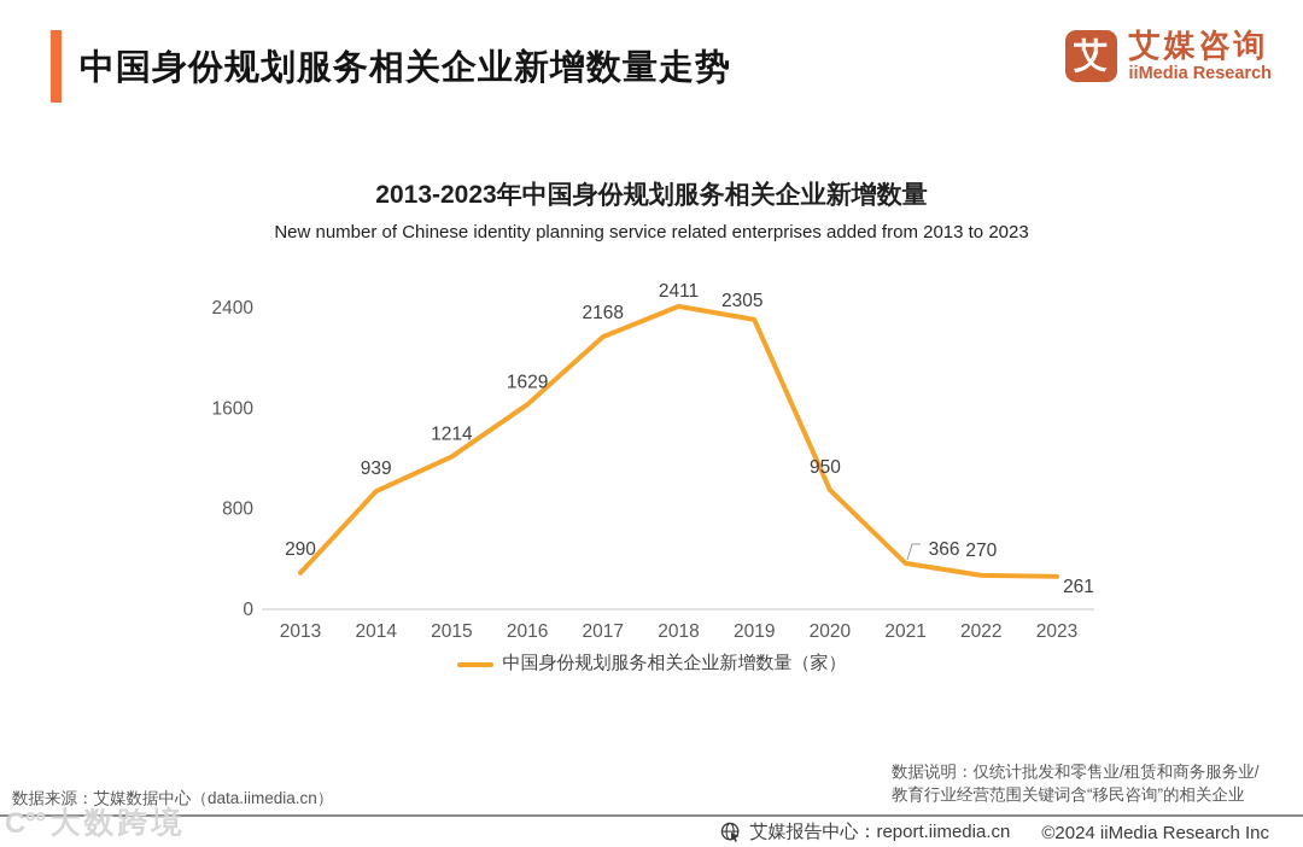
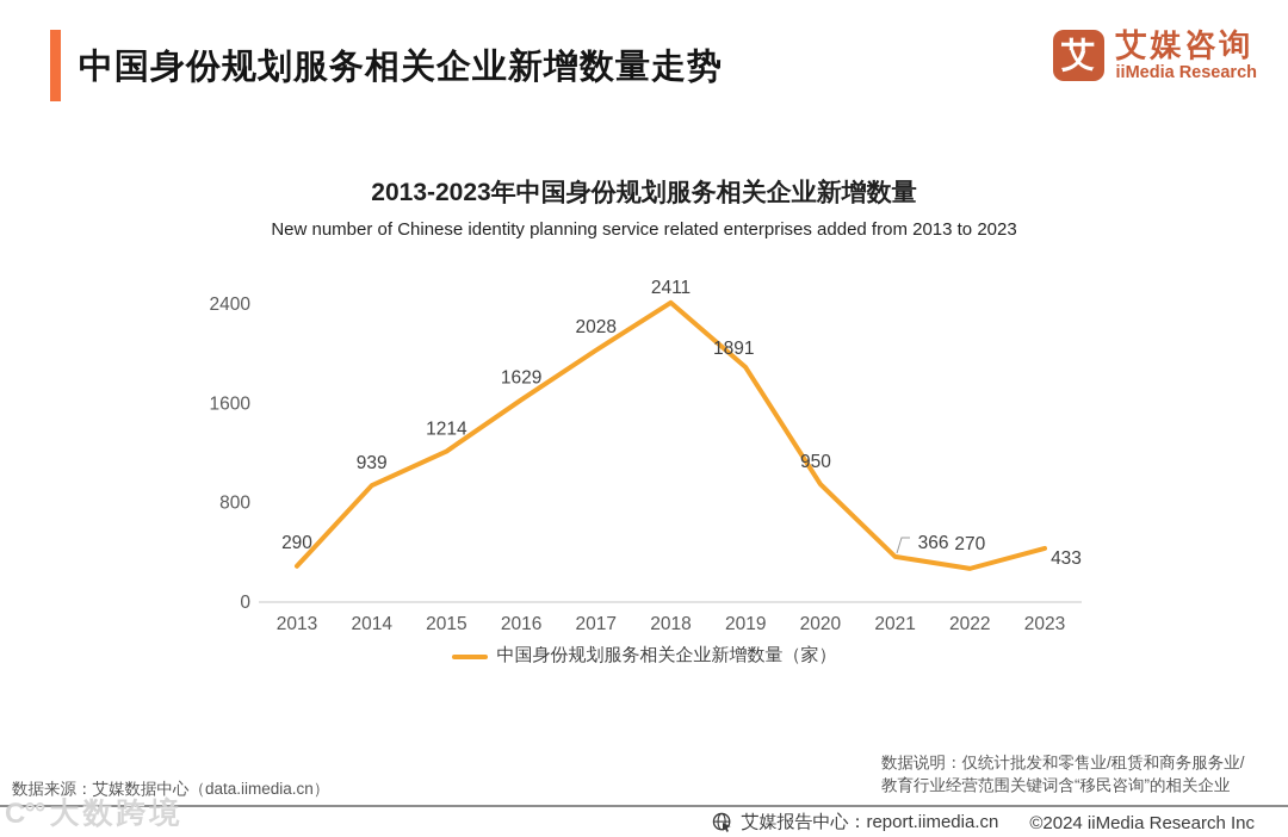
2017: 2168 -> 2028
2019: 2305 -> 1891
2023: 261 -> 433
